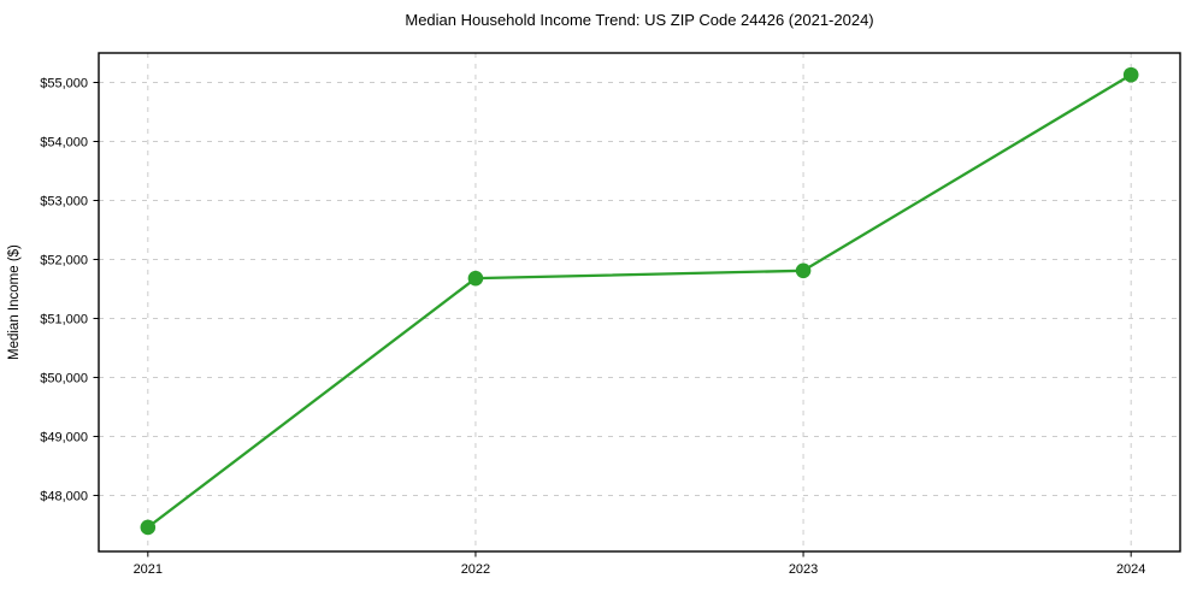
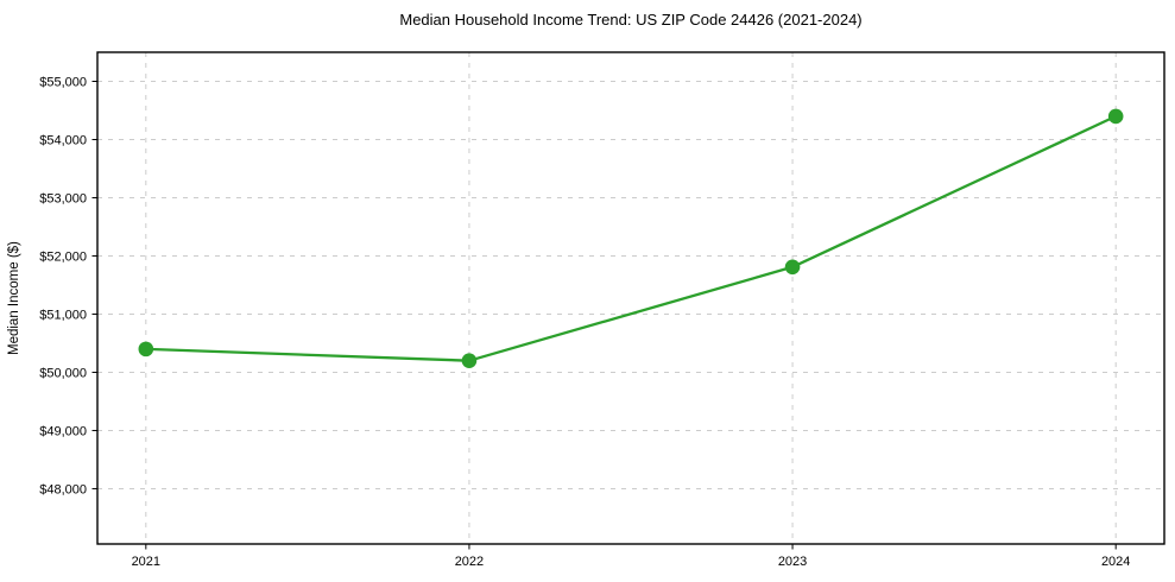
2021: $47500 -> $50400
2022: $51700 -> $50200
2024: $55100 -> $54400
